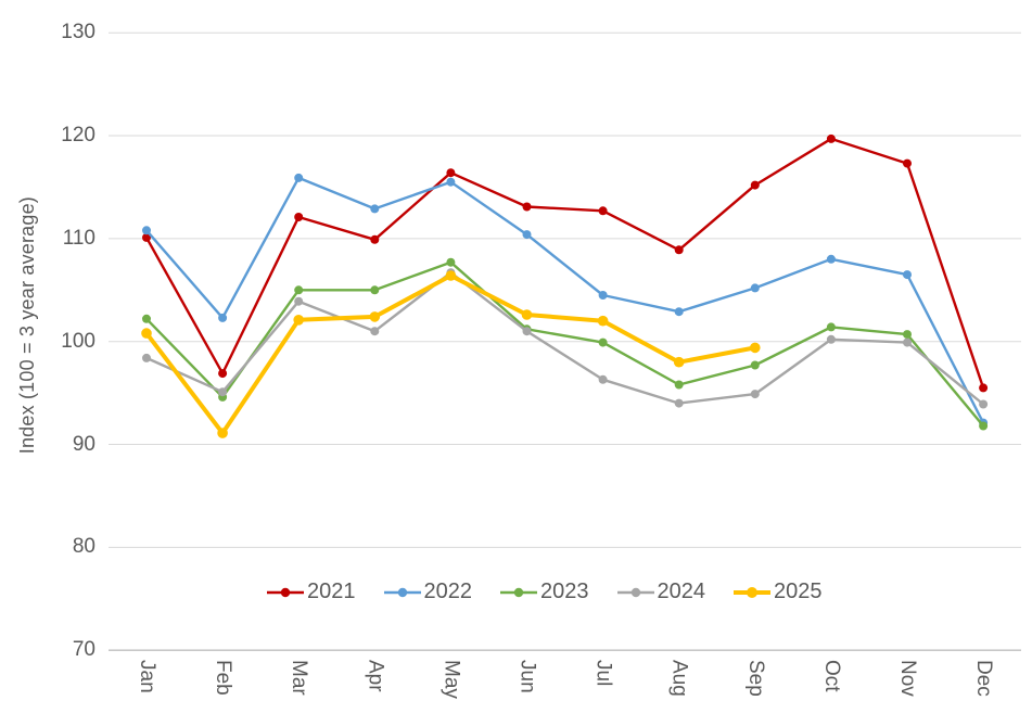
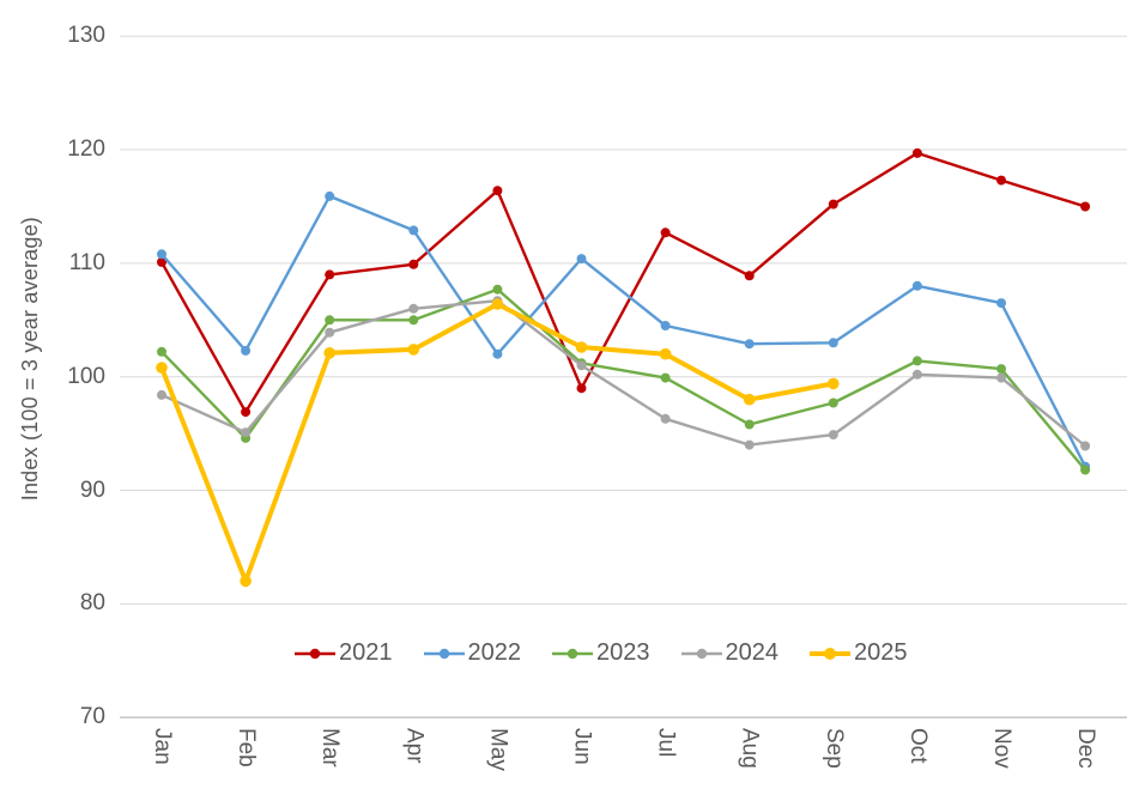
2025/Feb: 91 -> 82
2021/Mar: 112 -> 109
2024/Apr: 101 -> 106
2022/May: 116 -> 102
2021/Jun: 113 -> 99
2022/Sep: 105 -> 103
2021/Dec: 96 -> 115
